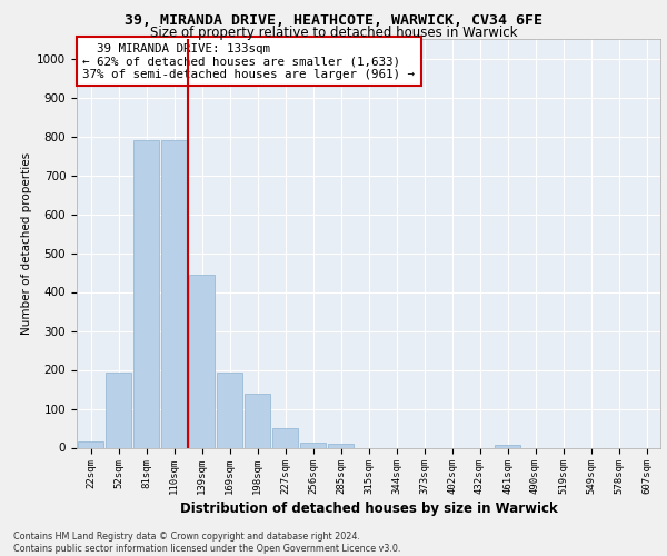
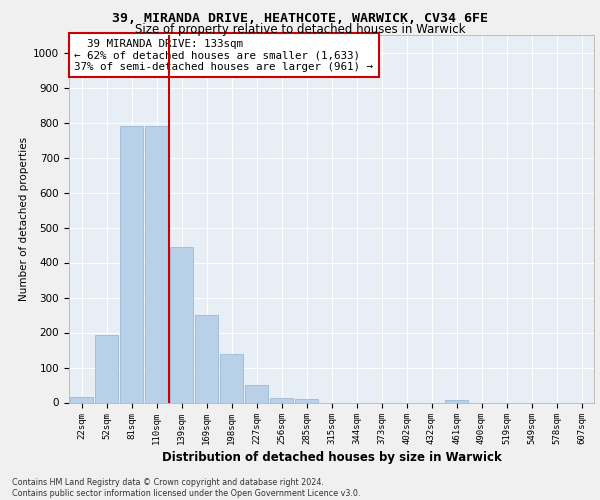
169sqm: 193 -> 250
